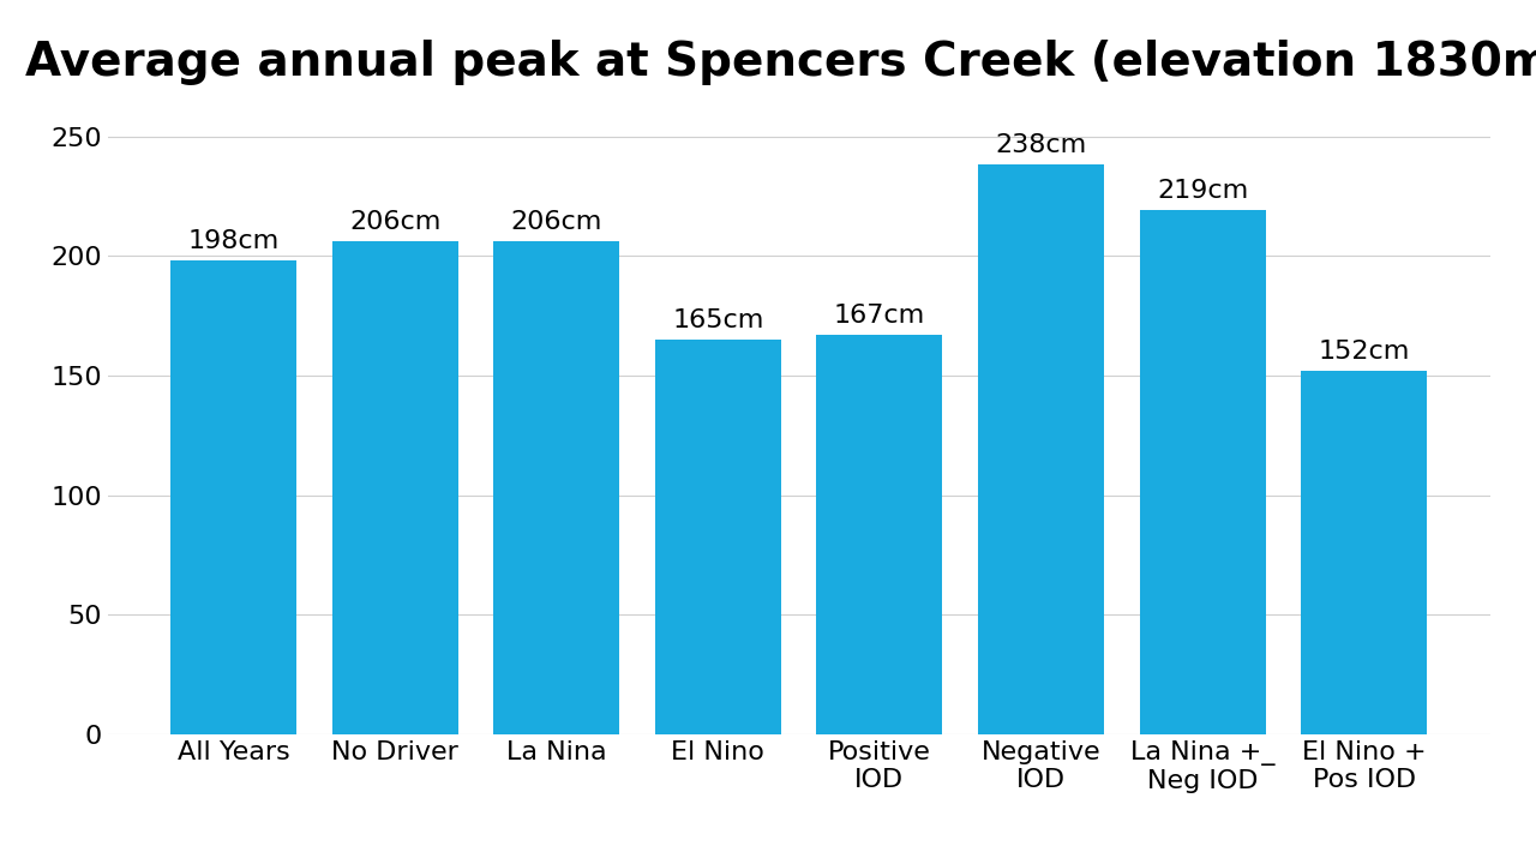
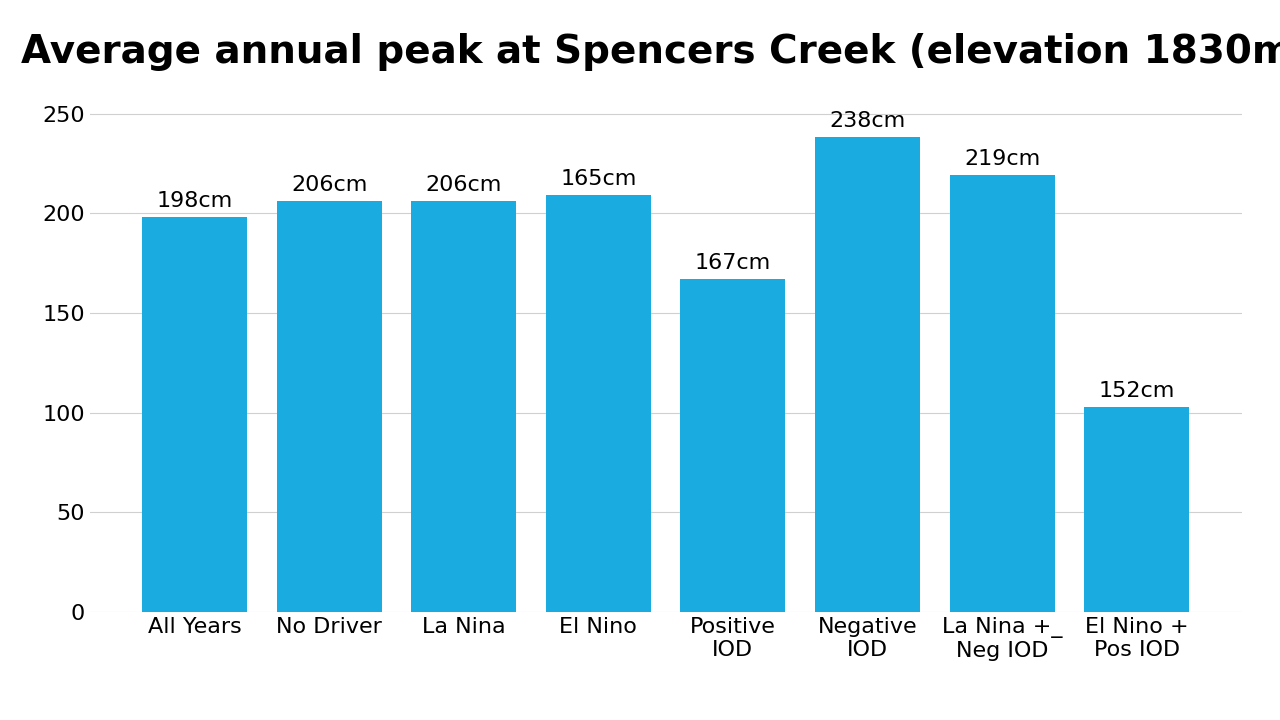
El Nino: 165 -> 209
El Nino + Pos IOD: 152 -> 103
